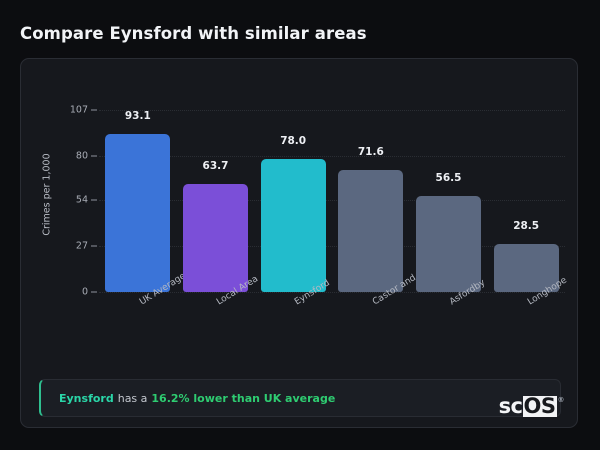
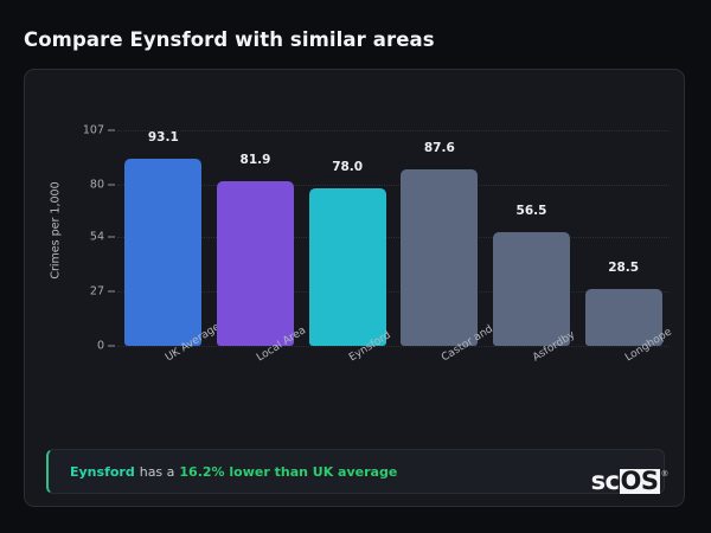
Local Area: 63.7 -> 81.9
Castor and...: 71.6 -> 87.6
